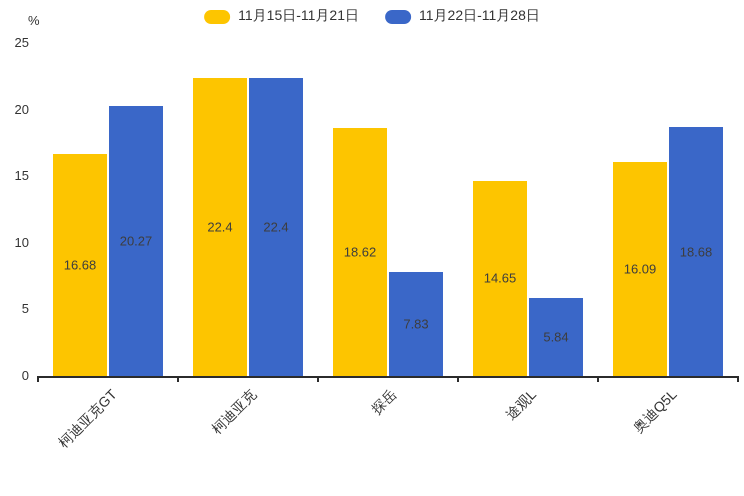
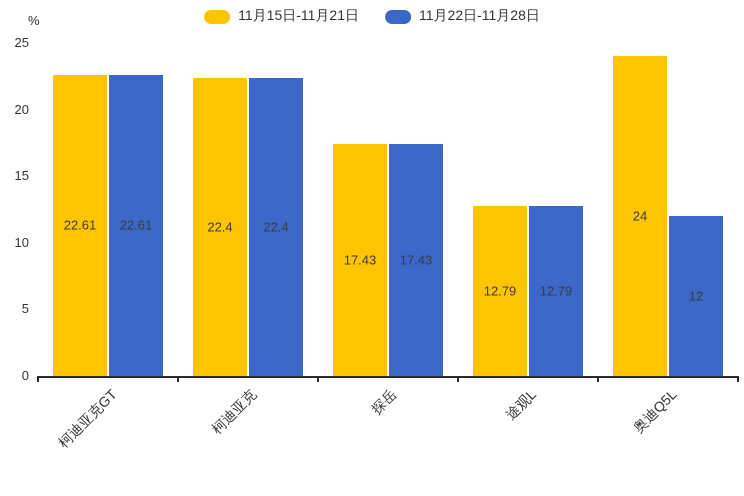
11月15日-11月21日/柯迪亚克GT: 16.68 -> 22.61
11月22日-11月28日/柯迪亚克GT: 20.27 -> 22.61
11月15日-11月21日/探岳: 18.62 -> 17.43
11月22日-11月28日/探岳: 7.83 -> 17.43
11月15日-11月21日/途观L: 14.65 -> 12.79
11月22日-11月28日/途观L: 5.84 -> 12.79
11月15日-11月21日/奥迪Q5L: 16.09 -> 24
11月22日-11月28日/奥迪Q5L: 18.68 -> 12
